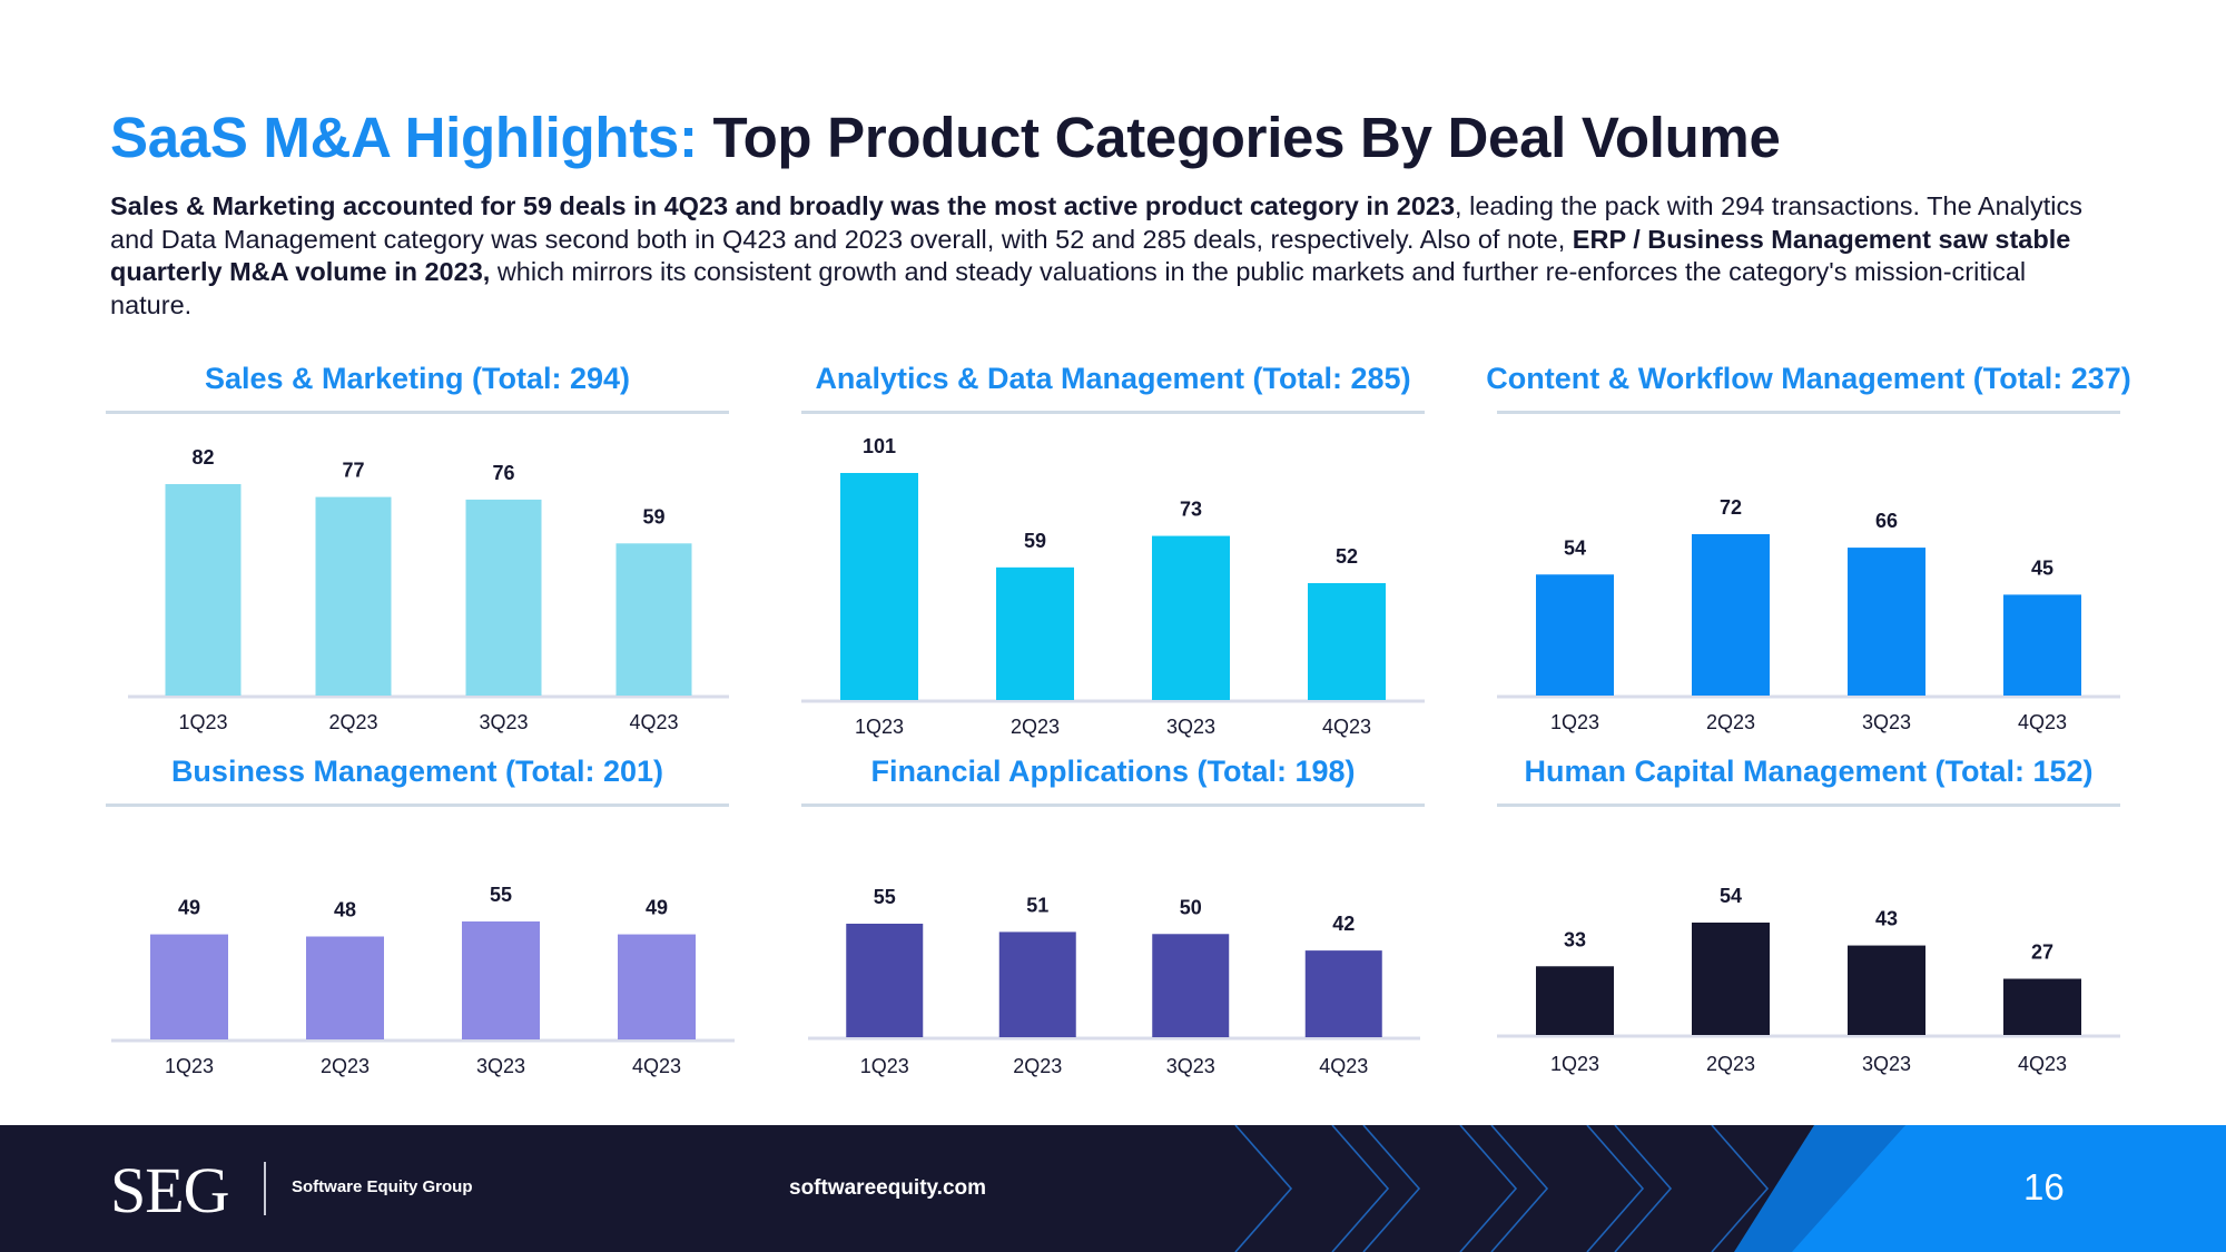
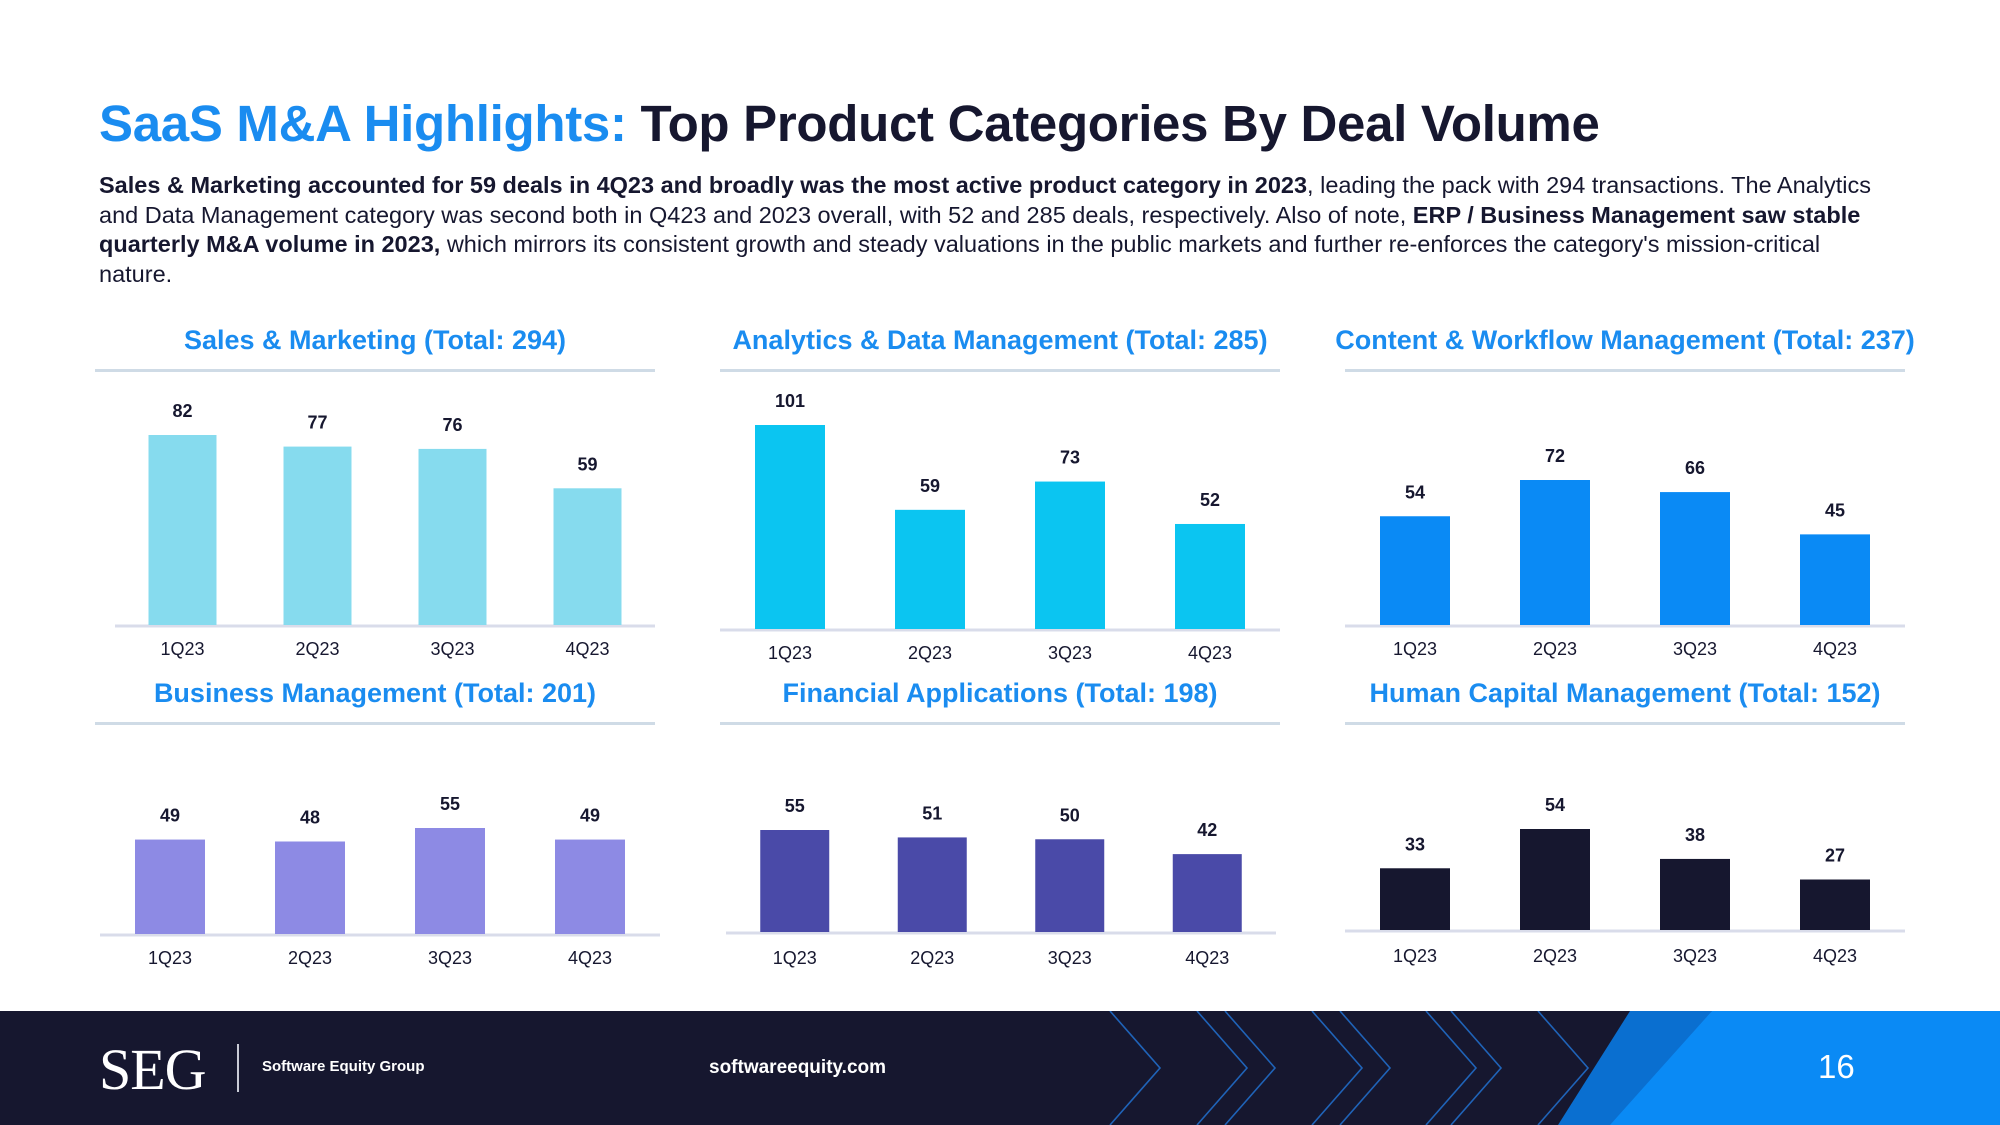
Human Capital Management (Total: 152)/3Q23: 43 -> 38
